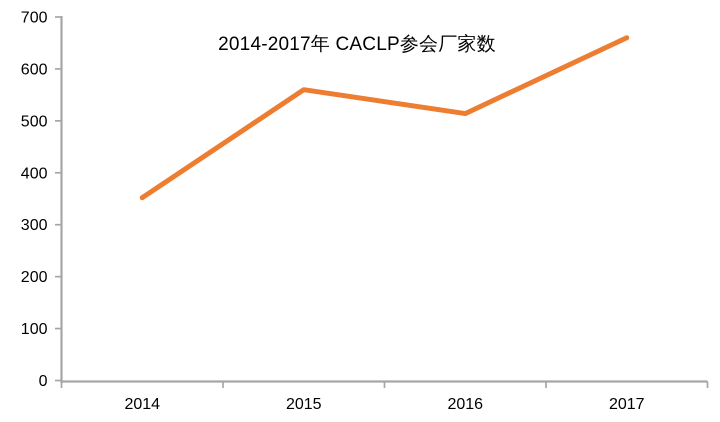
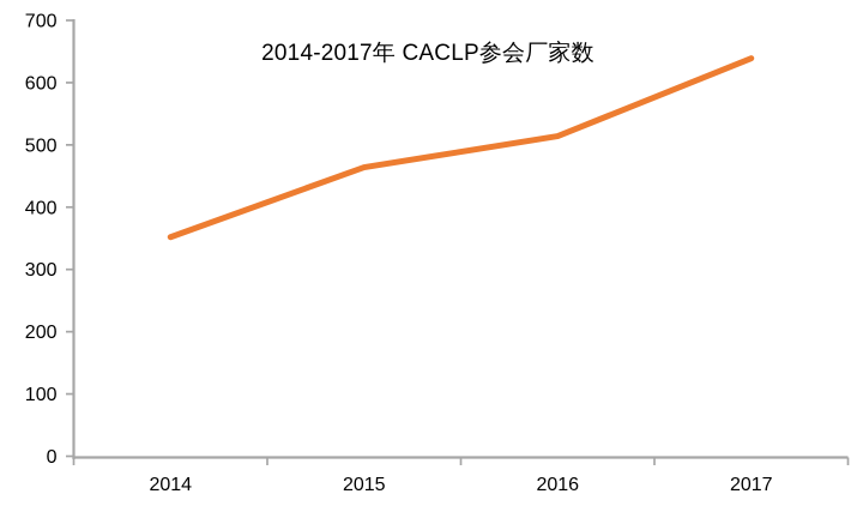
2015: 560 -> 460
2017: 660 -> 640
